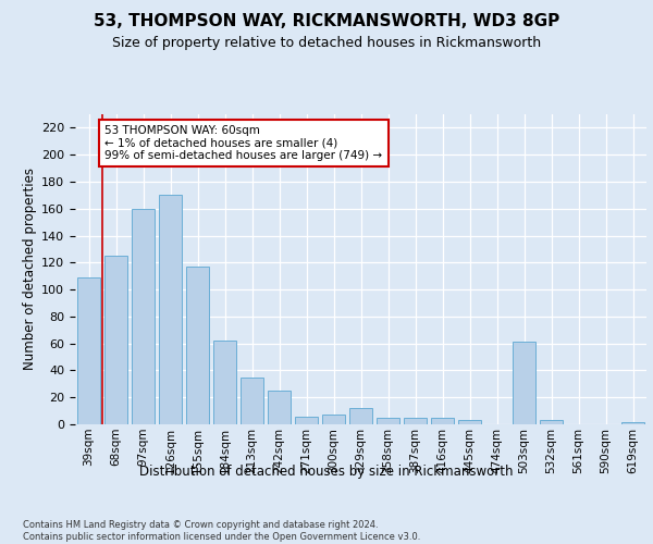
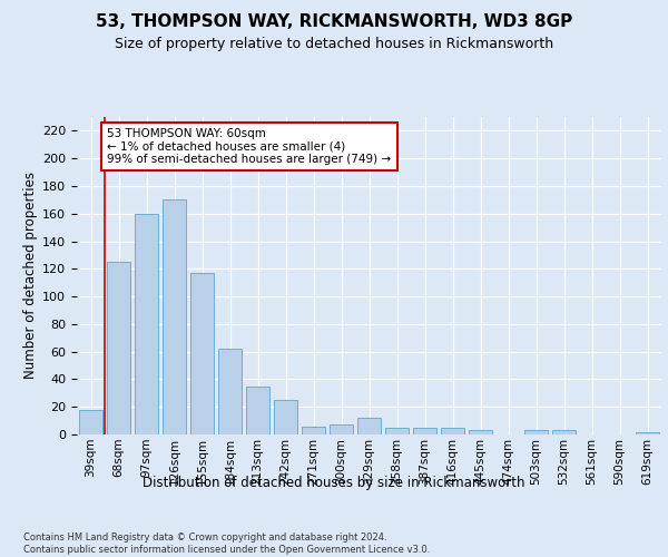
39sqm: 109 -> 18
503sqm: 61 -> 3
